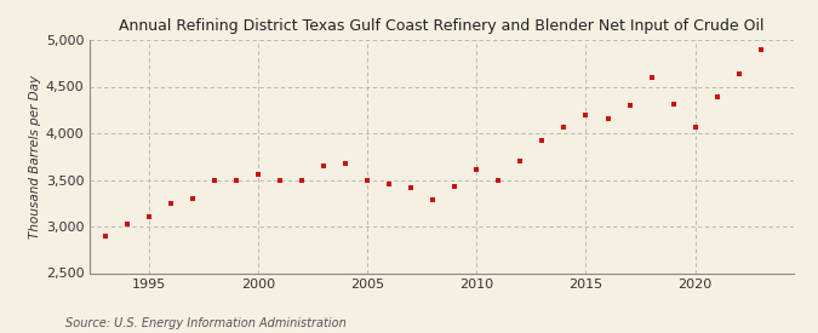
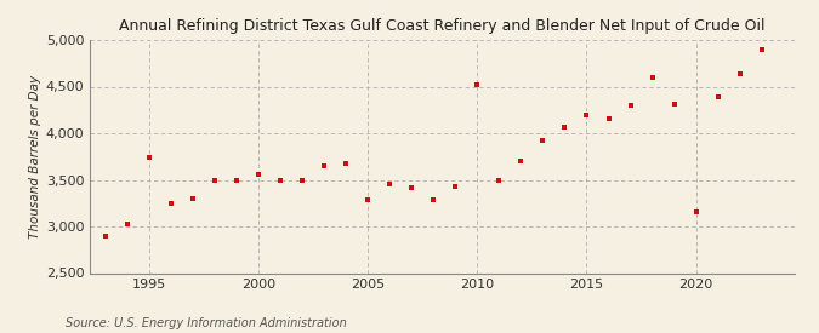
1995: 3,110 -> 3,740
2005: 3,490 -> 3,280
2010: 3,610 -> 4,520
2020: 4,060 -> 3,160
